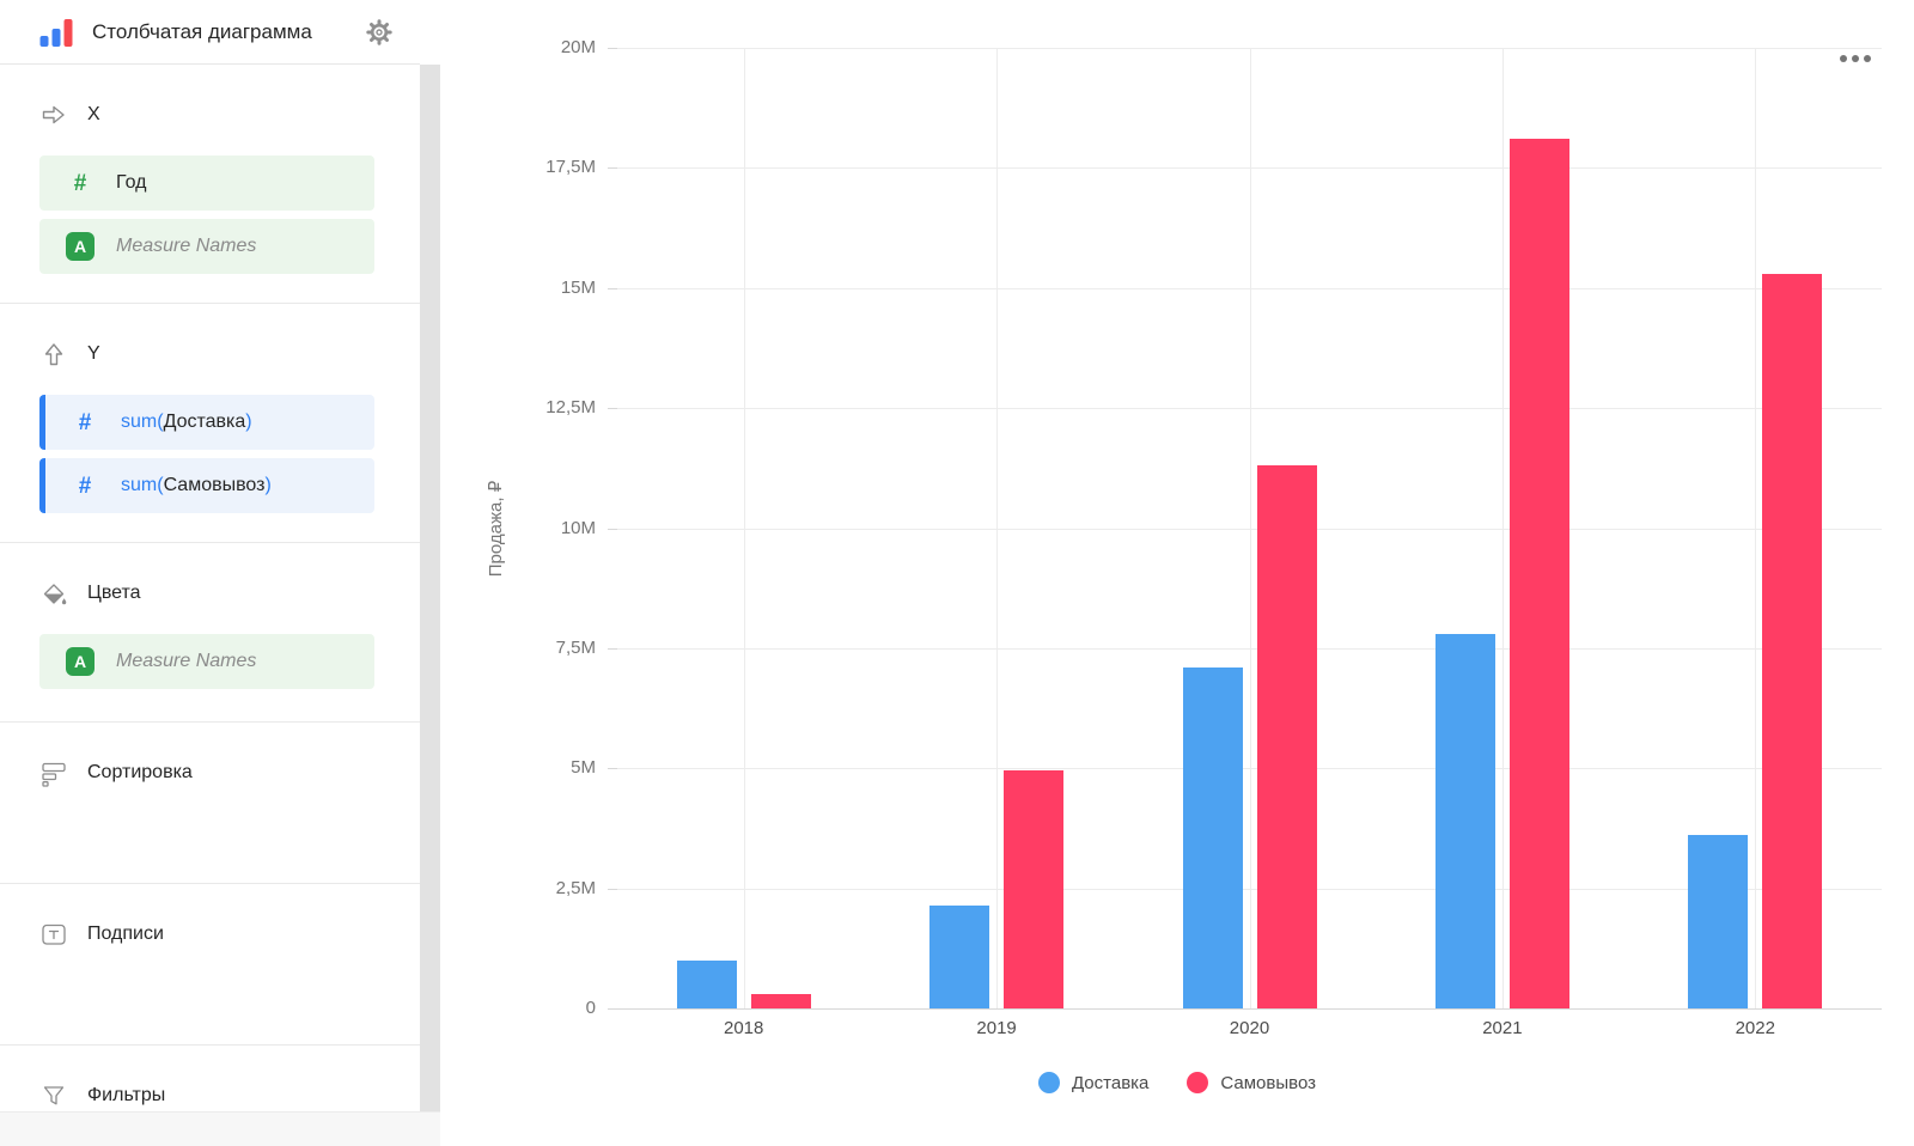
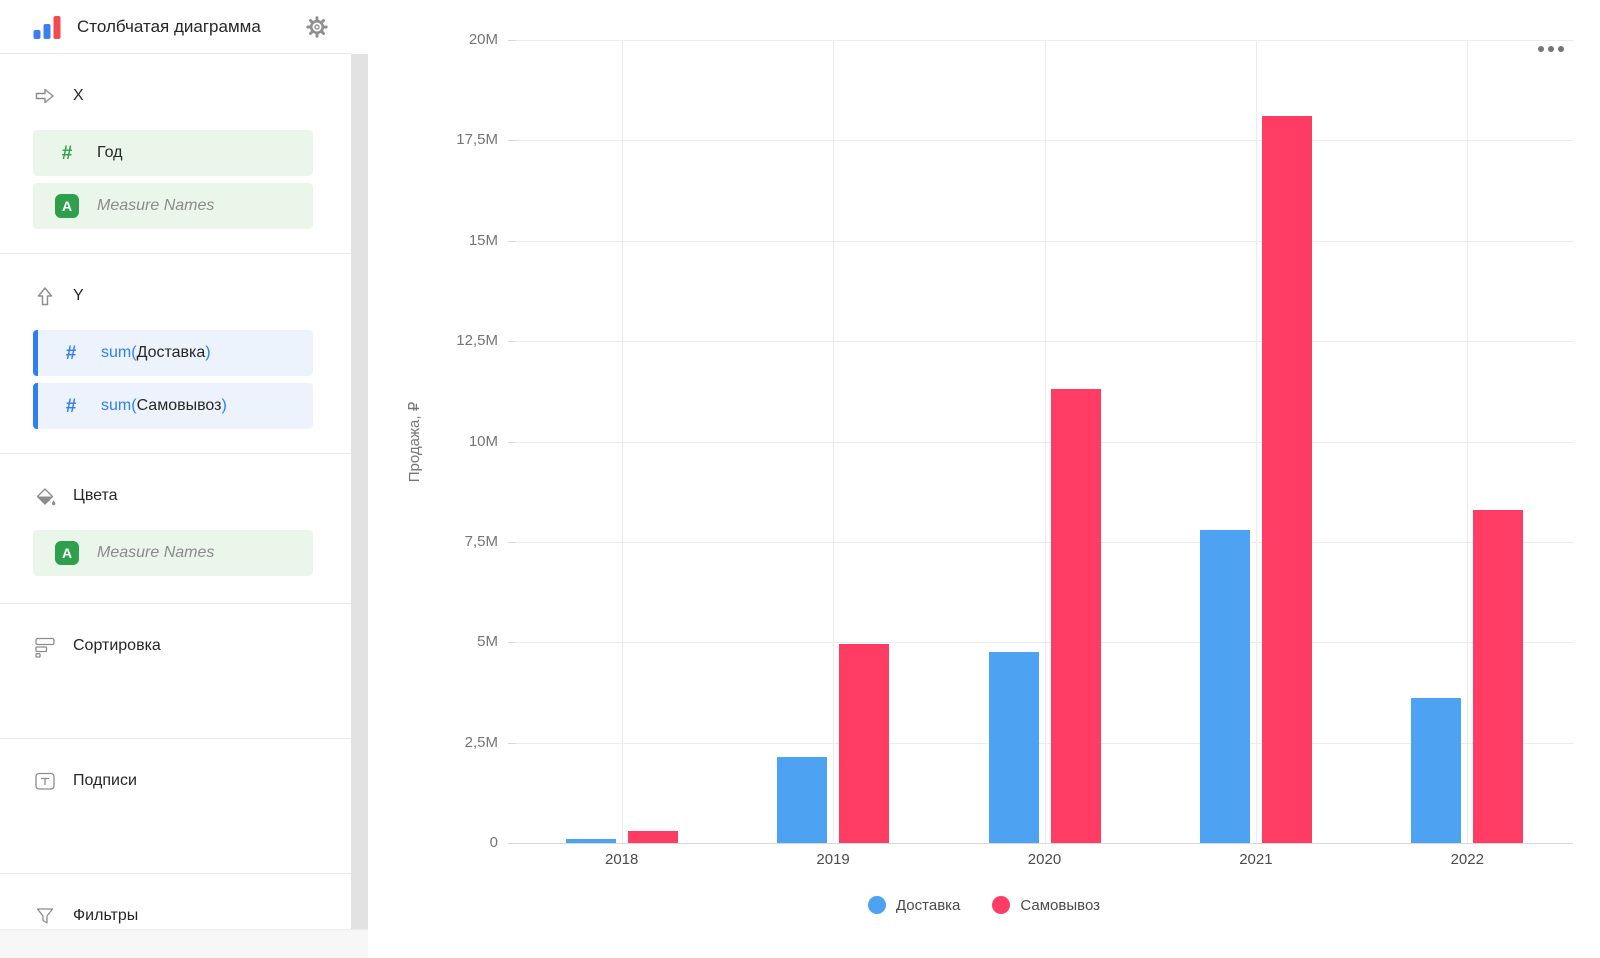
Доставка/2018: 1.0M -> 0.1M
Доставка/2020: 7.1M -> 4.8M
Самовывоз/2022: 15.3M -> 8.3M
